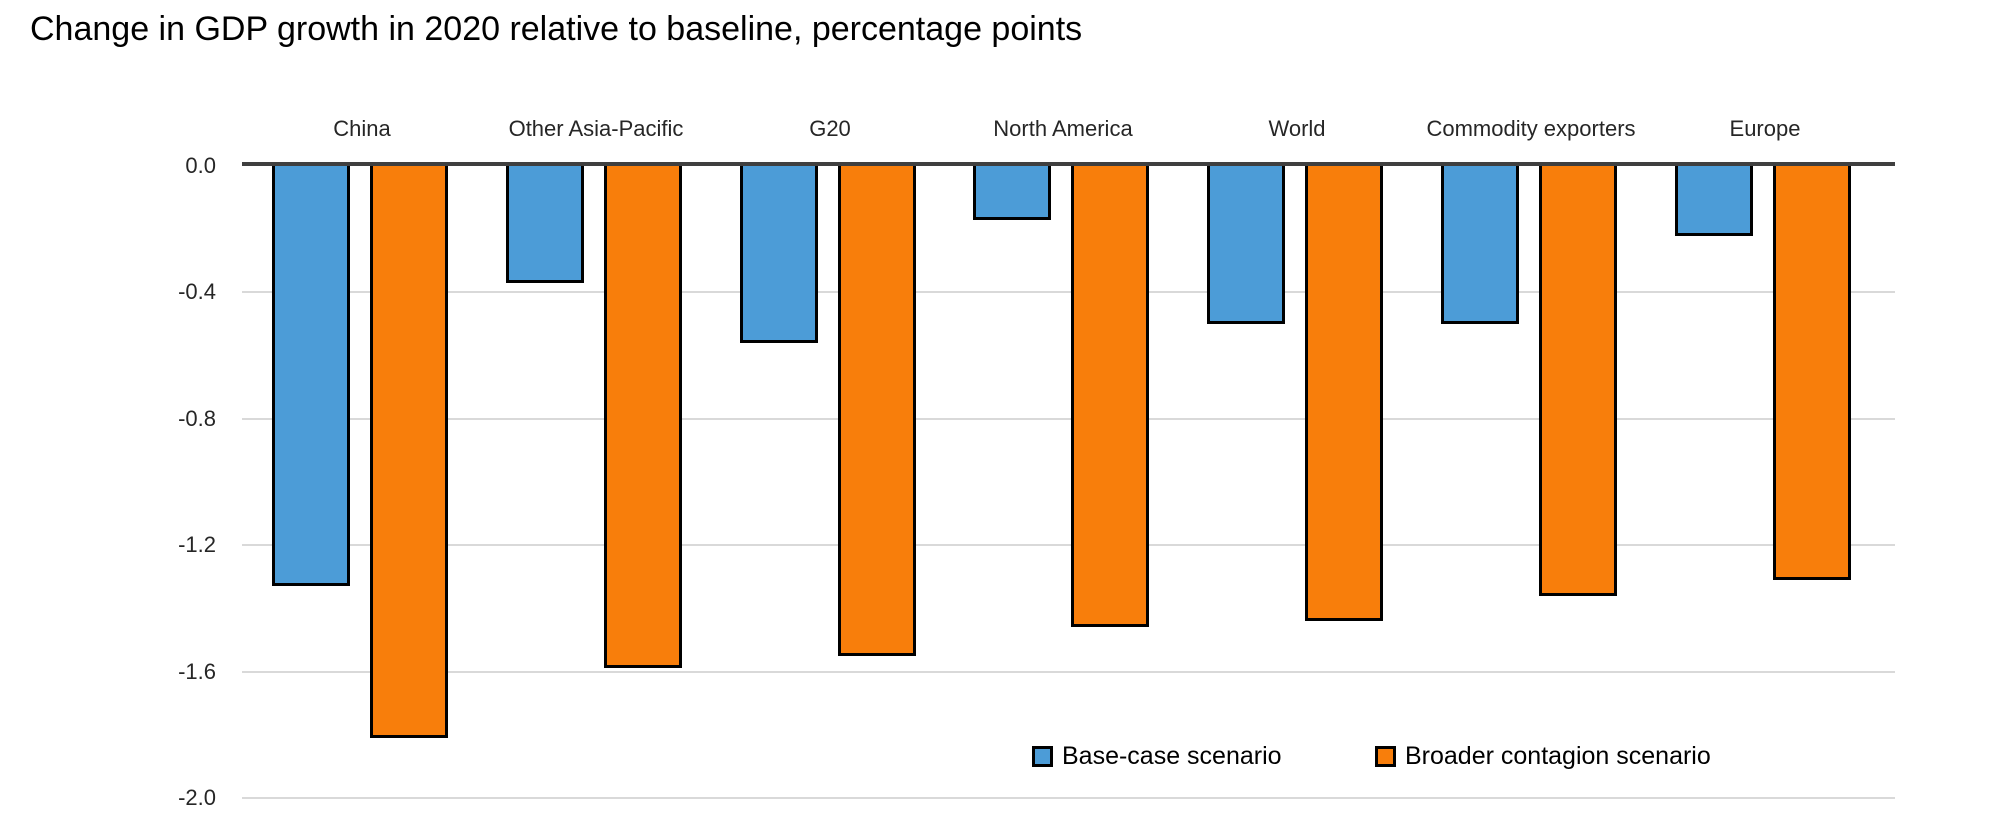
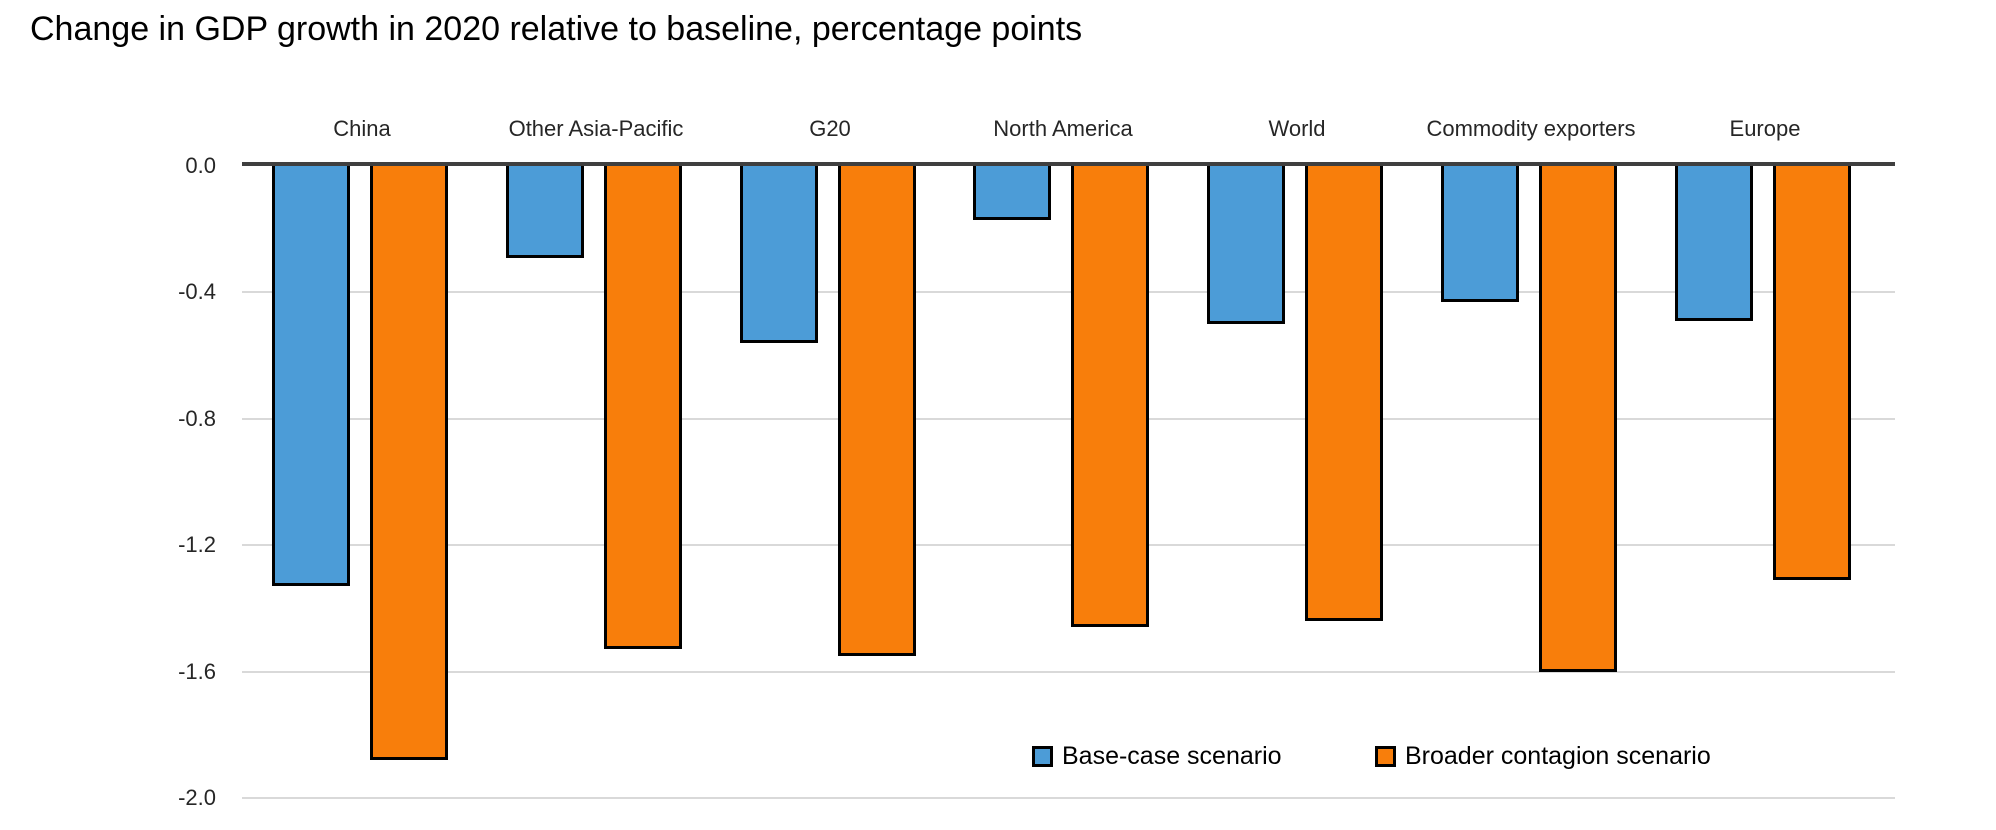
Broader contagion scenario/China: -1.81 -> -1.88
Base-case scenario/Other Asia-Pacific: -0.37 -> -0.29
Broader contagion scenario/Other Asia-Pacific: -1.59 -> -1.53
Base-case scenario/Commodity exporters: -0.50 -> -0.43
Broader contagion scenario/Commodity exporters: -1.36 -> -1.60
Base-case scenario/Europe: -0.22 -> -0.49
